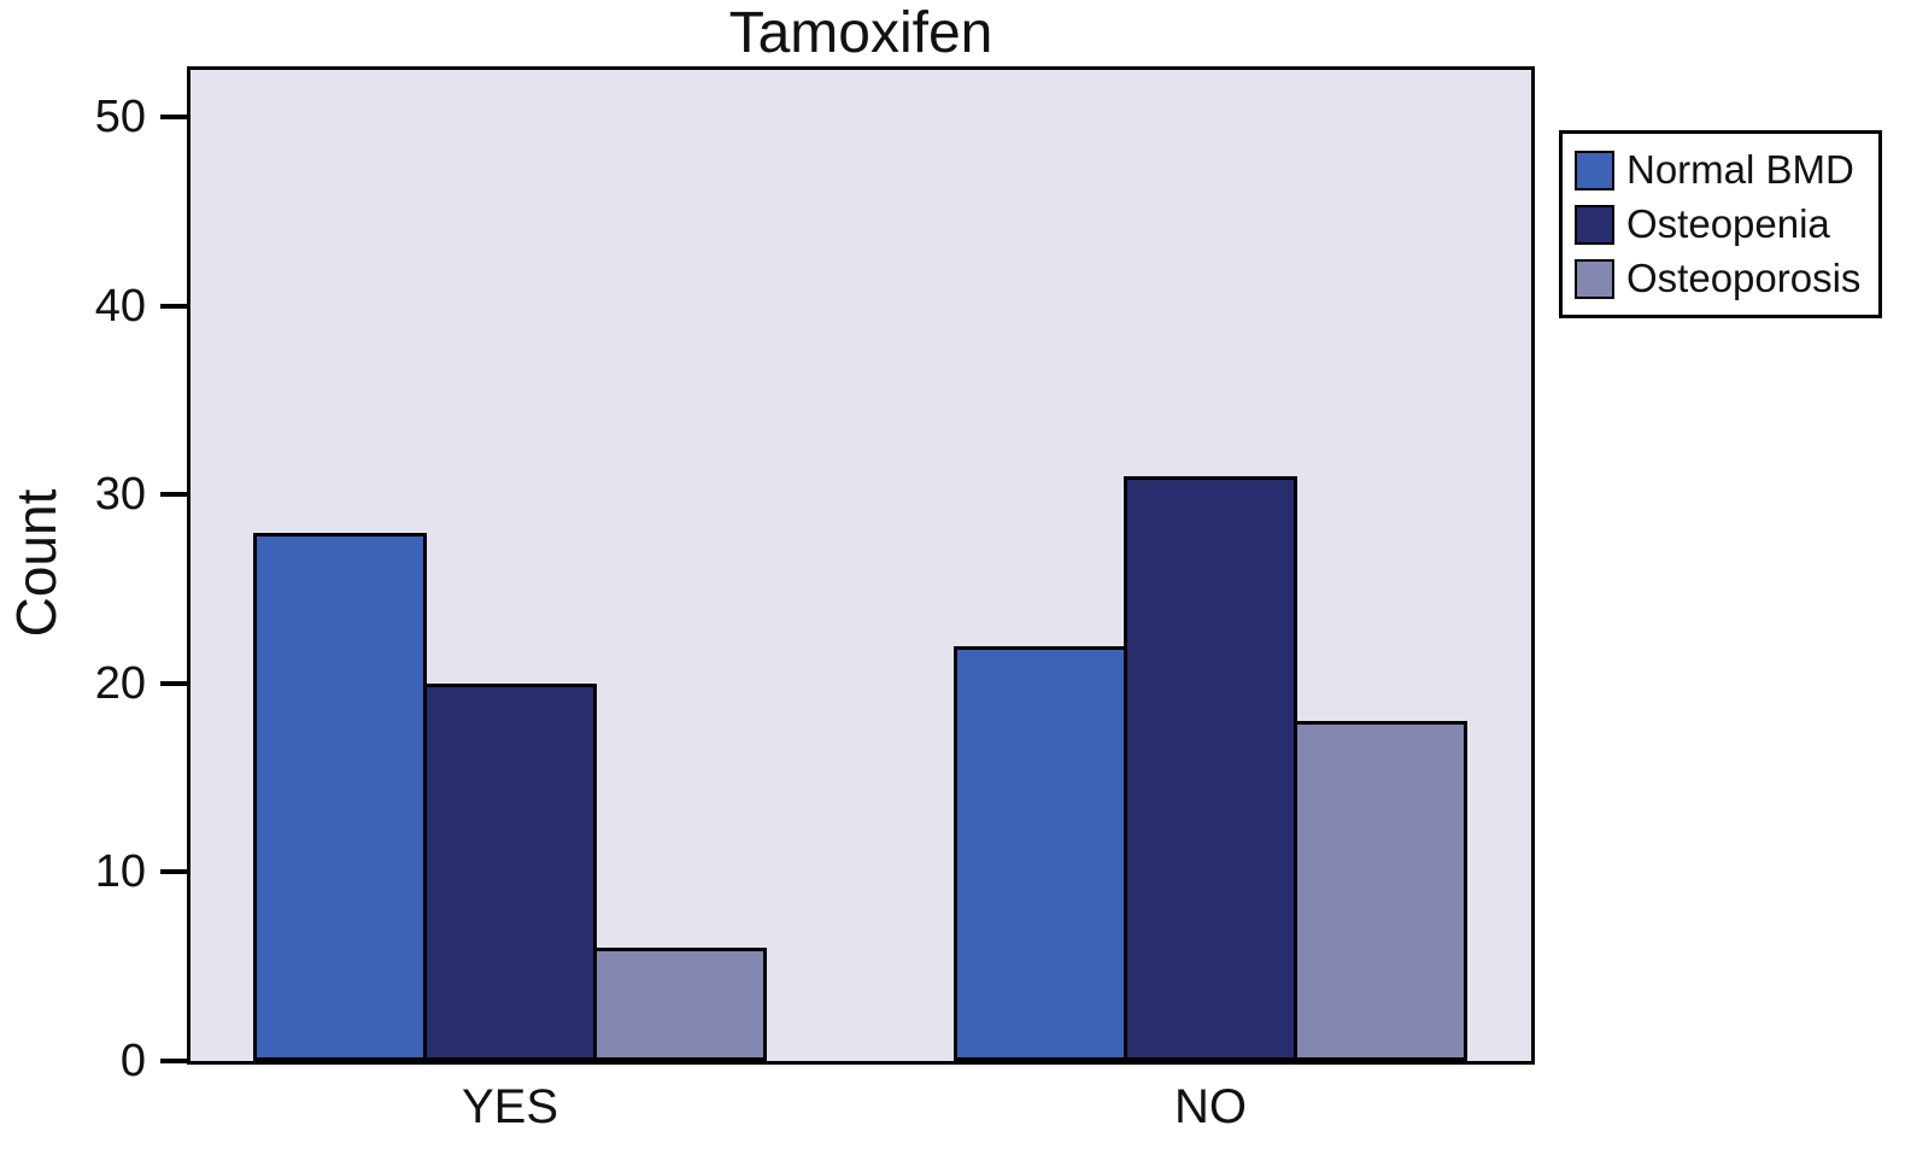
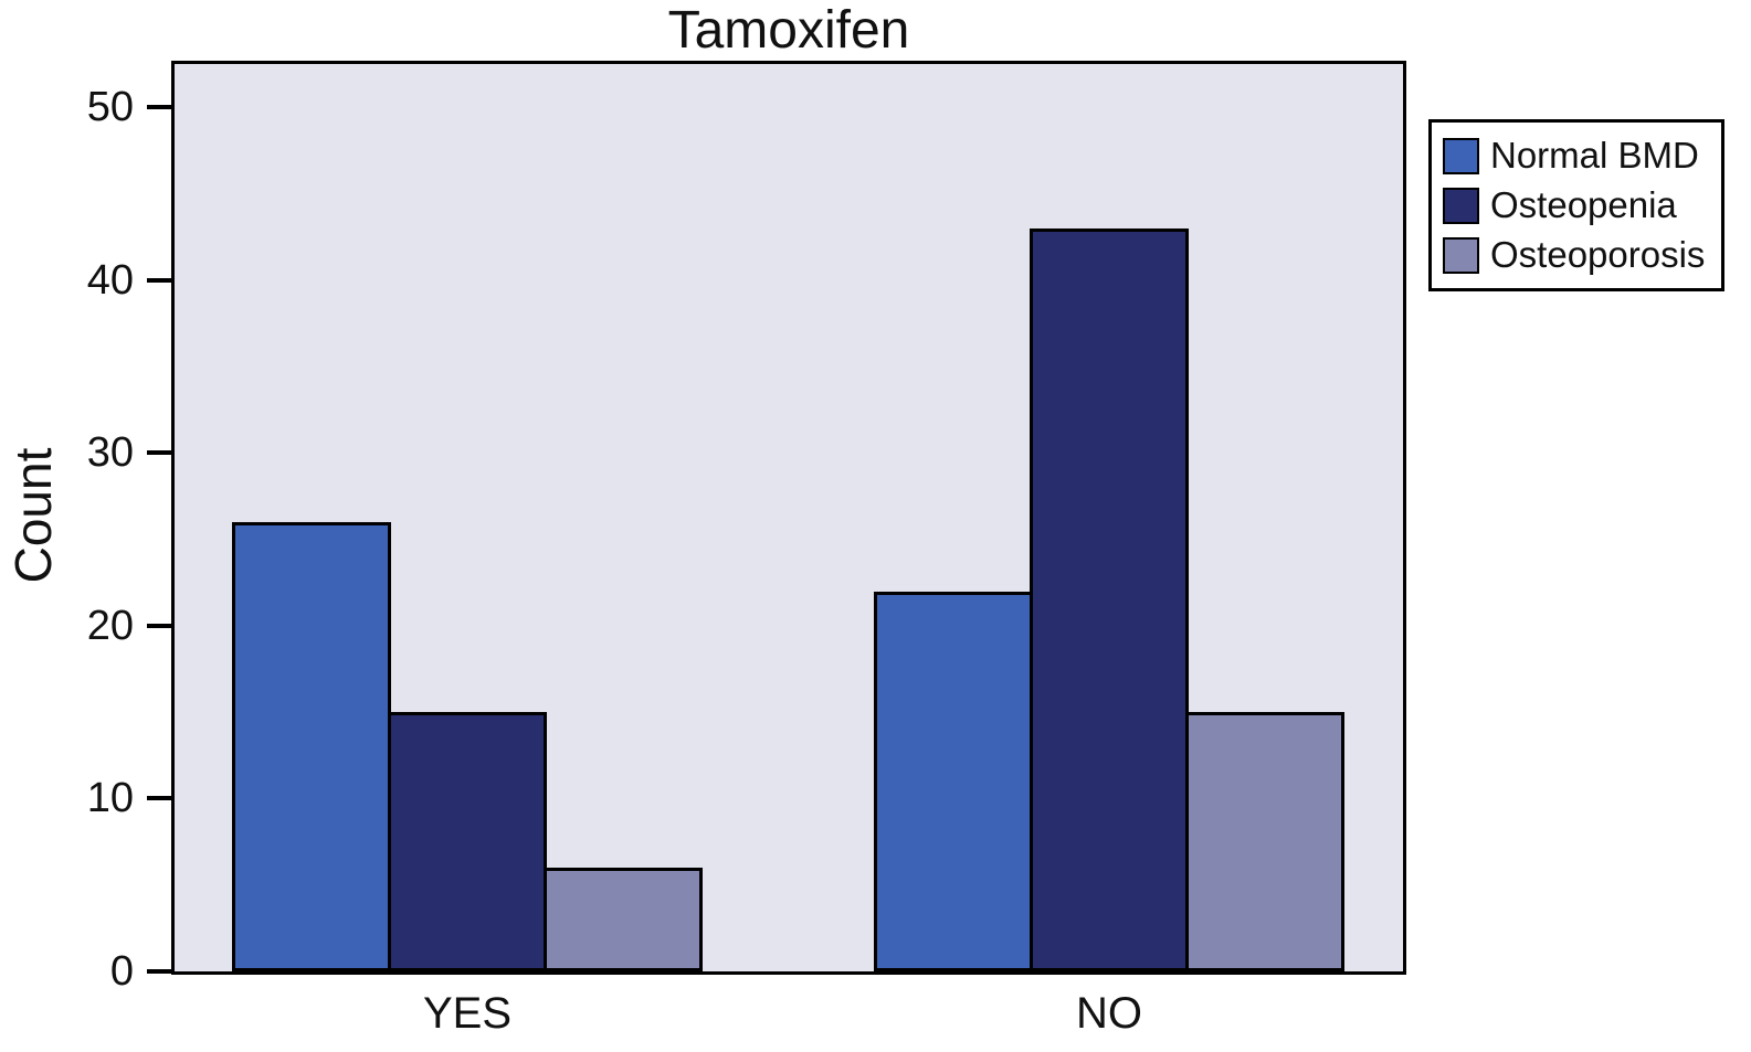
Normal BMD/YES: 28 -> 26
Osteopenia/YES: 20 -> 15
Osteopenia/NO: 31 -> 43
Osteoporosis/NO: 18 -> 15
